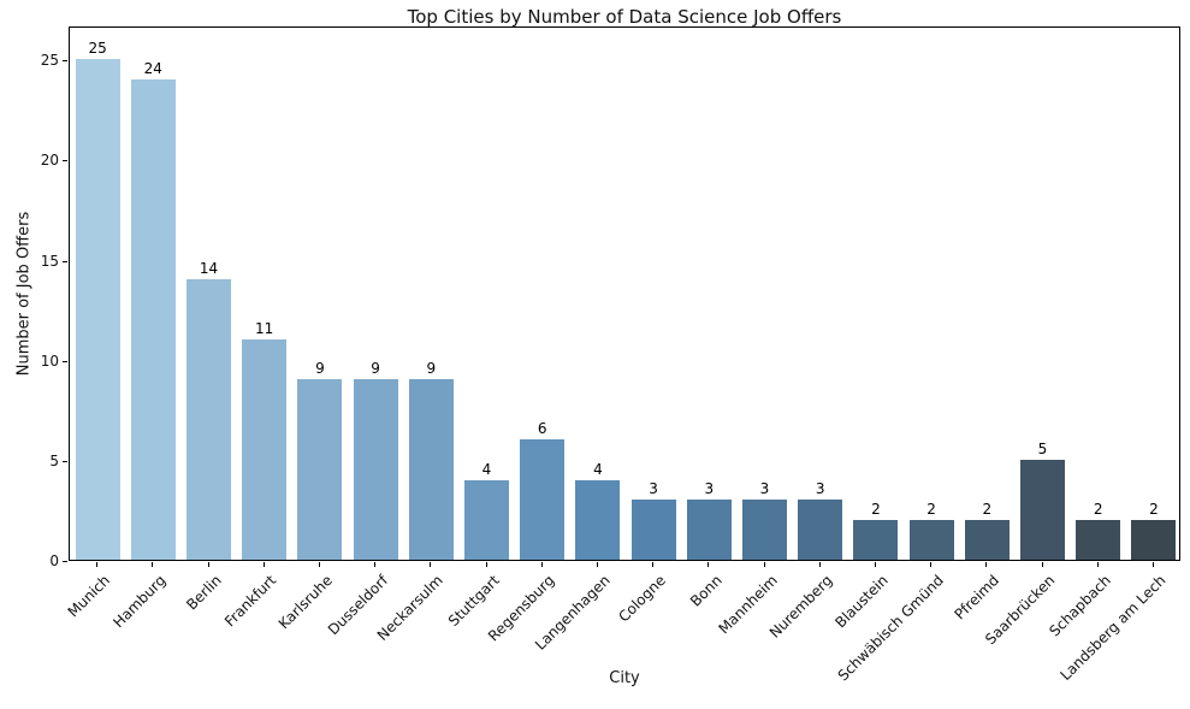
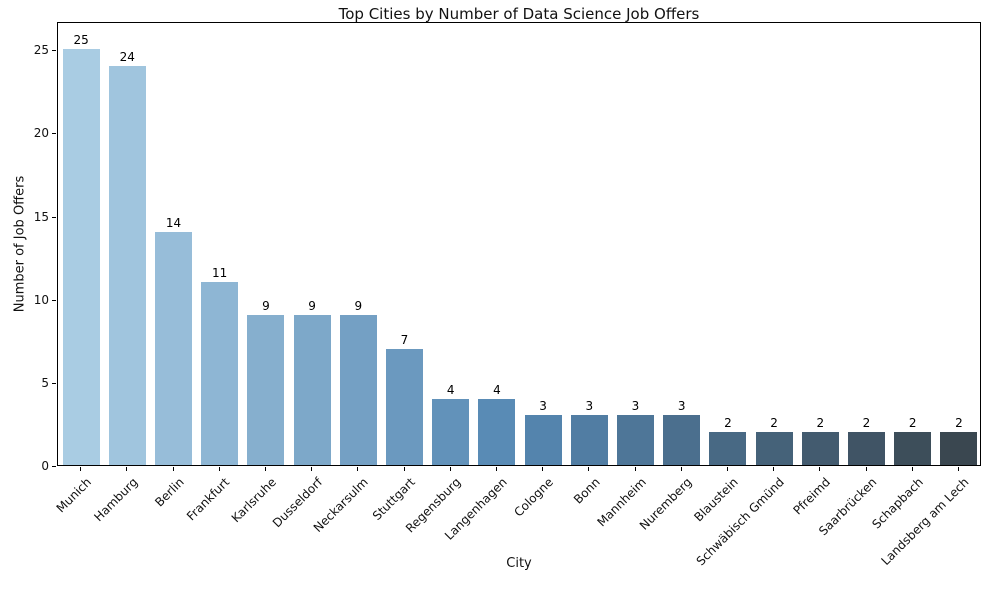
Stuttgart: 4 -> 7
Regensburg: 6 -> 4
Saarbrücken: 5 -> 2
